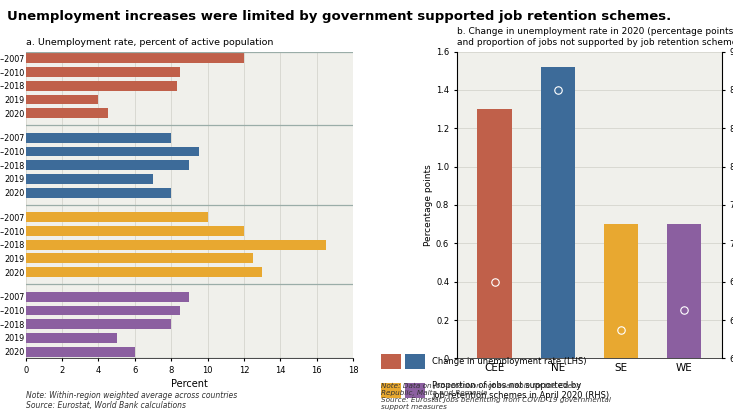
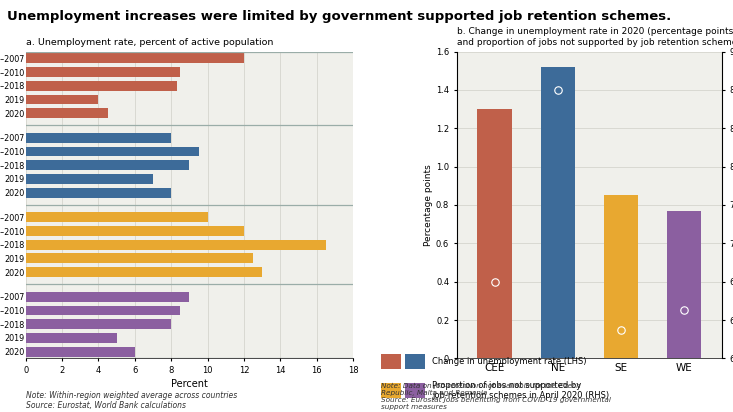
SE: 0.70 -> 0.85
WE: 0.70 -> 0.77
